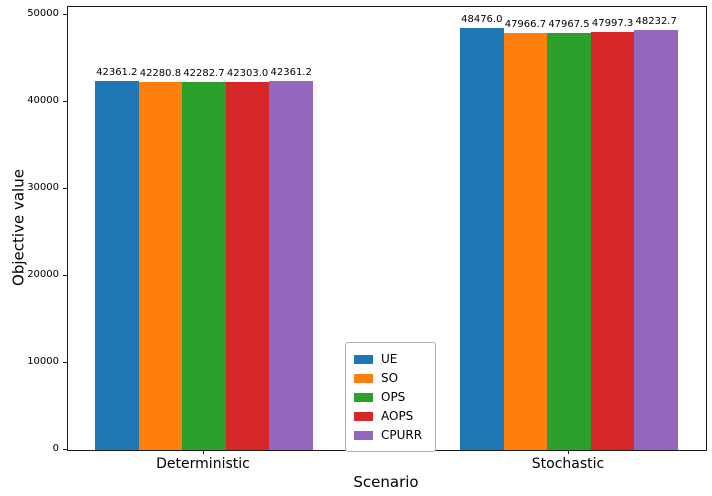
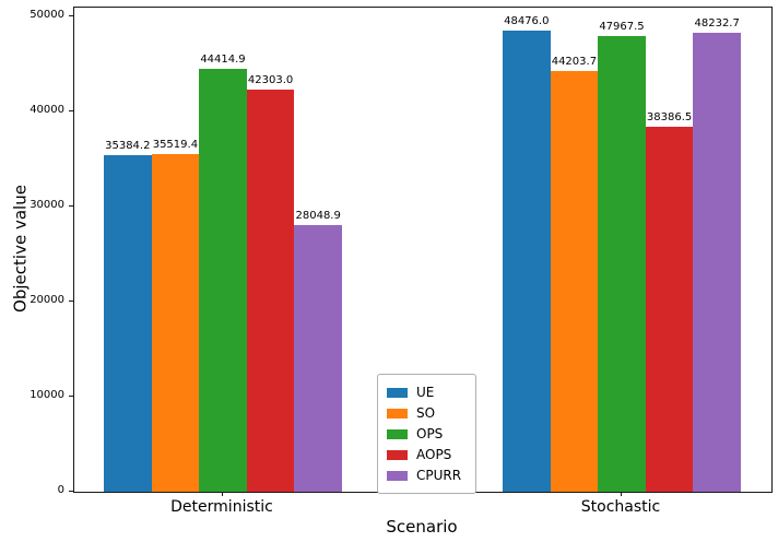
UE/Deterministic: 42361.2 -> 35384.2
SO/Deterministic: 42280.8 -> 35519.4
OPS/Deterministic: 42282.7 -> 44414.9
CPURR/Deterministic: 42361.2 -> 28048.9
SO/Stochastic: 47966.7 -> 44203.7
AOPS/Stochastic: 47997.3 -> 38386.5
